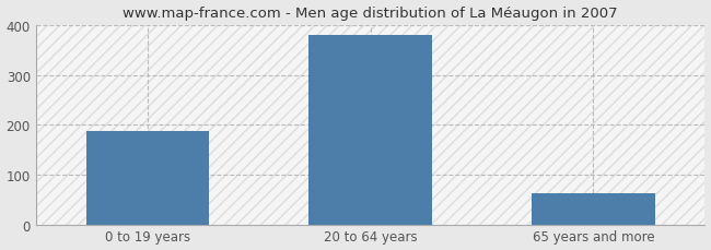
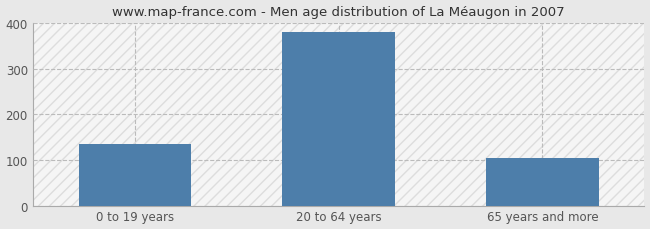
0 to 19 years: 188 -> 135
65 years and more: 63 -> 105
